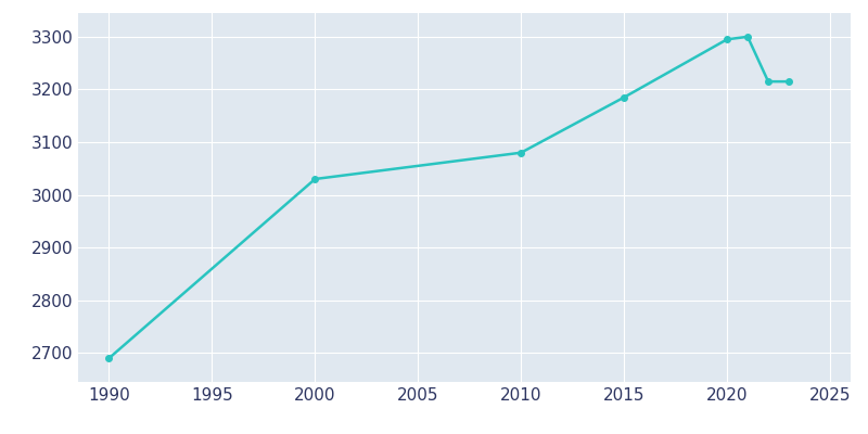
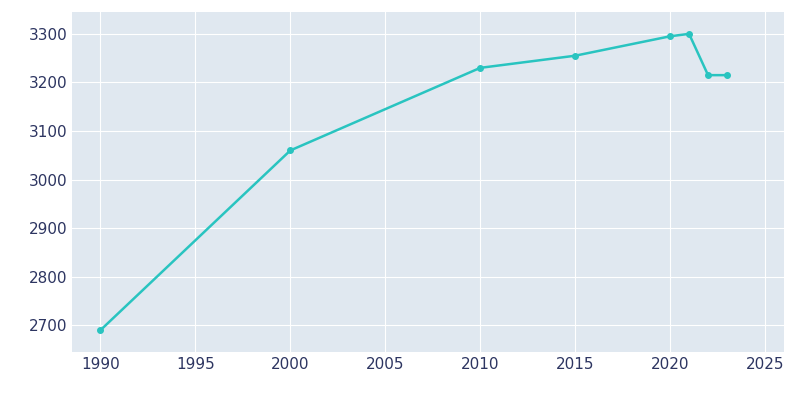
2000: 3030 -> 3060
2010: 3080 -> 3230
2015: 3185 -> 3255
